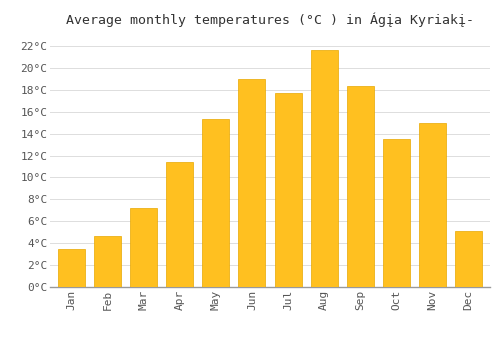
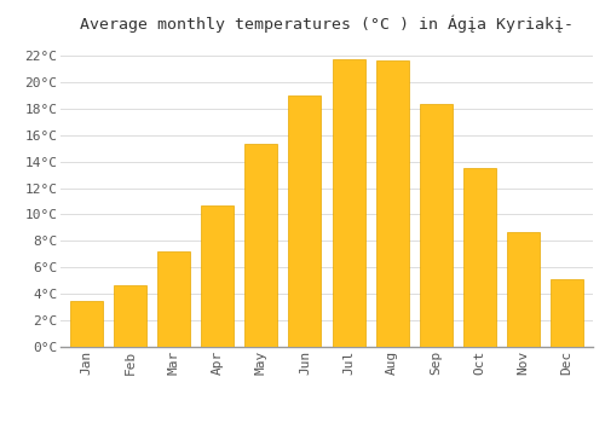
Apr: 11.4°C -> 10.7°C
Jul: 17.7°C -> 21.7°C
Nov: 15.0°C -> 8.7°C
